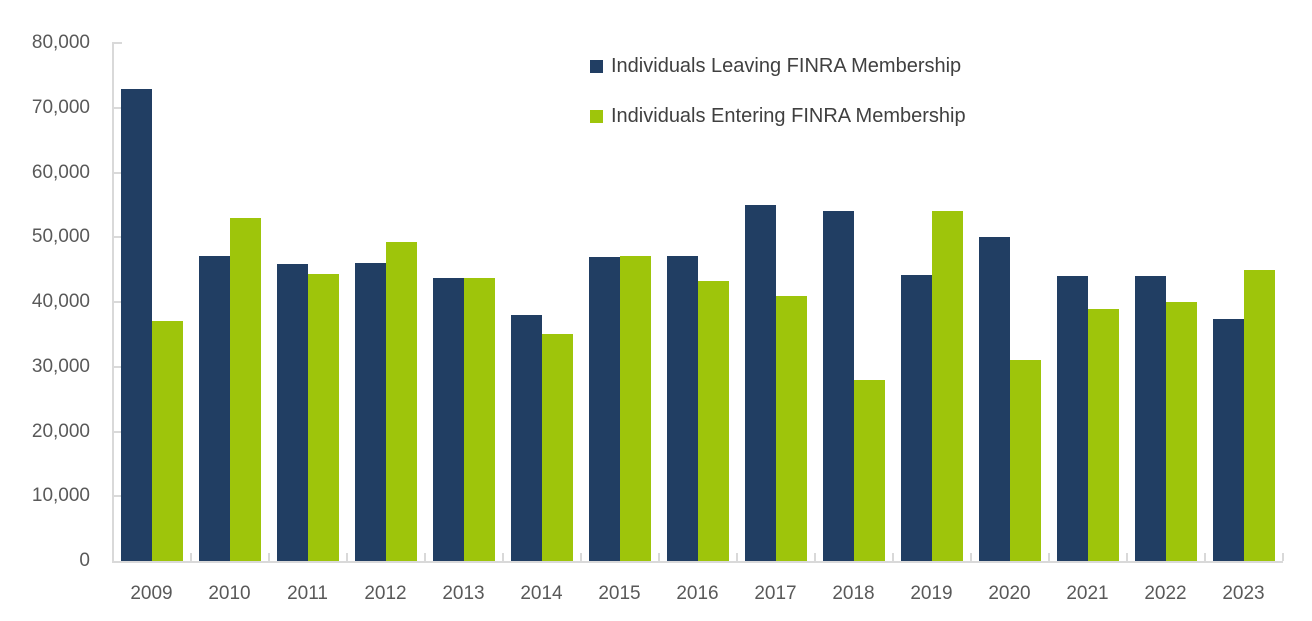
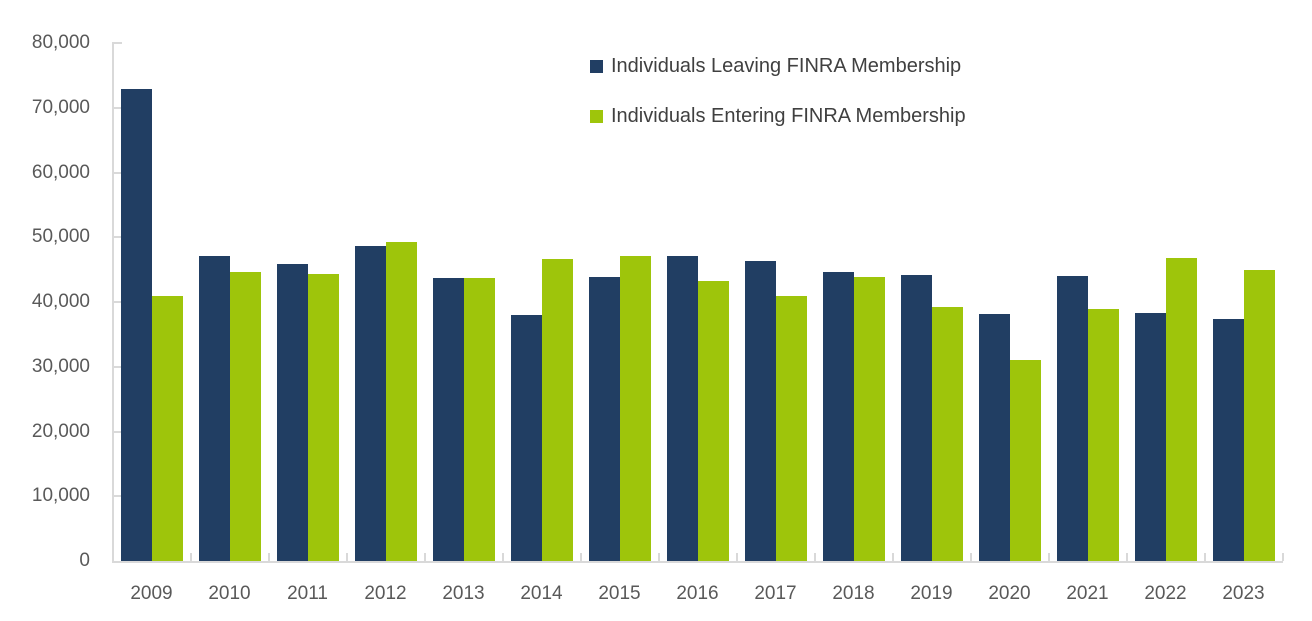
Individuals Entering FINRA Membership/2009: 37000 -> 41000
Individuals Entering FINRA Membership/2010: 53000 -> 45000
Individuals Leaving FINRA Membership/2012: 46000 -> 49000
Individuals Entering FINRA Membership/2014: 35000 -> 47000
Individuals Leaving FINRA Membership/2015: 47000 -> 44000
Individuals Leaving FINRA Membership/2017: 55000 -> 46000
Individuals Leaving FINRA Membership/2018: 54000 -> 45000
Individuals Entering FINRA Membership/2018: 28000 -> 44000
Individuals Entering FINRA Membership/2019: 54000 -> 39000
Individuals Leaving FINRA Membership/2020: 50000 -> 38000
Individuals Leaving FINRA Membership/2022: 44000 -> 38000
Individuals Entering FINRA Membership/2022: 40000 -> 47000
